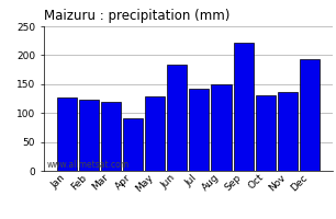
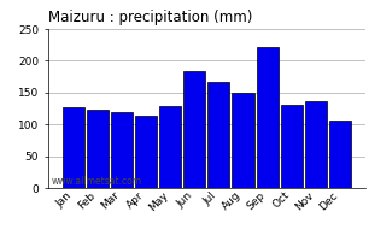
Apr: 90 -> 113
Jul: 142 -> 167
Dec: 194 -> 107
